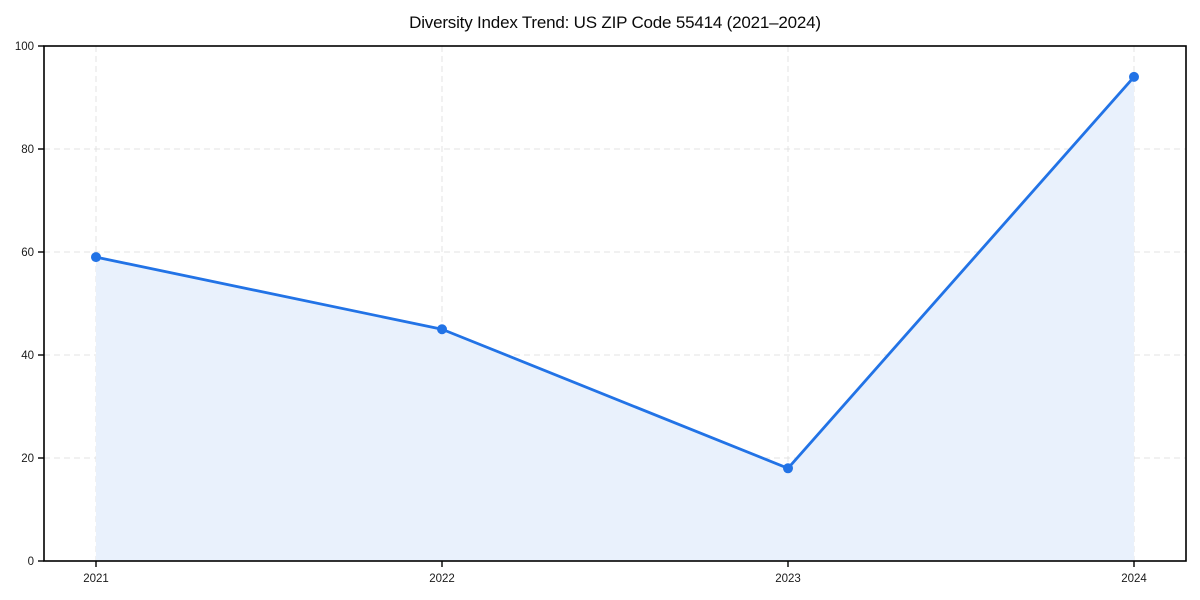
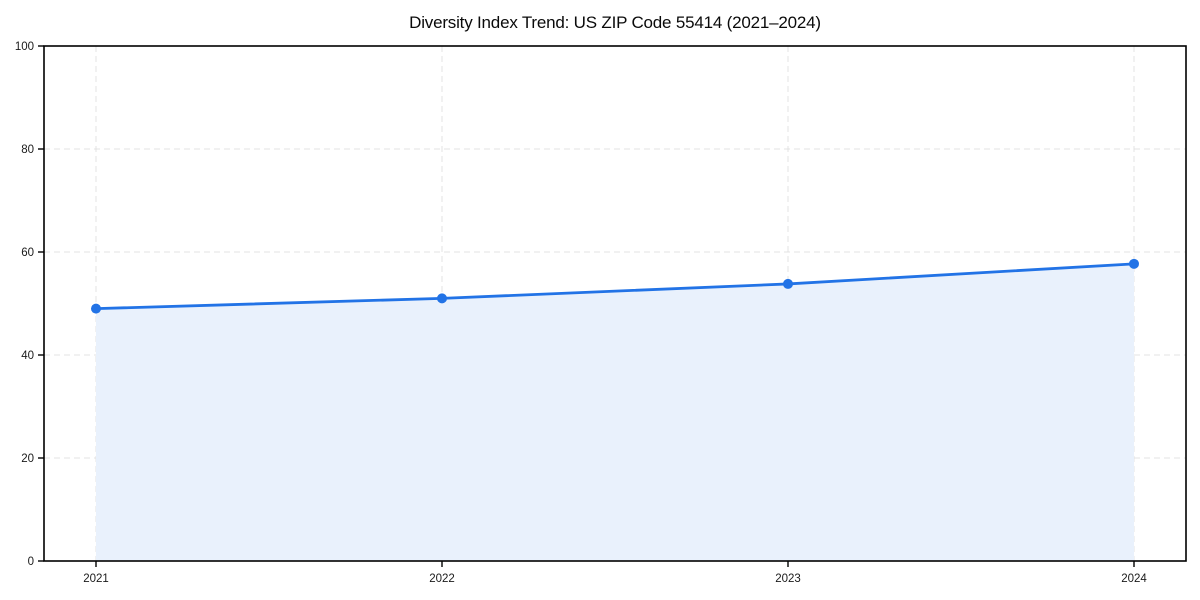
2021: 59 -> 49
2022: 45 -> 51
2023: 18 -> 54
2024: 94 -> 58
